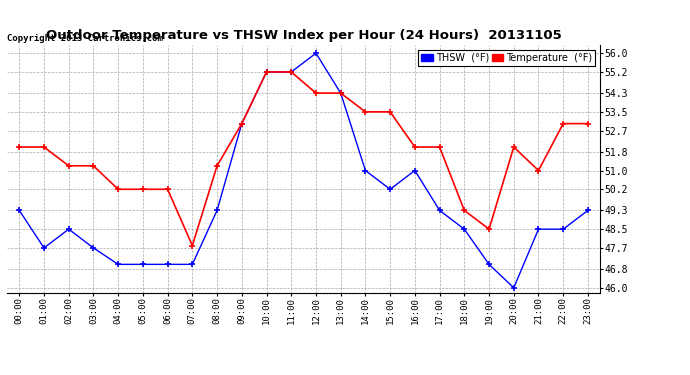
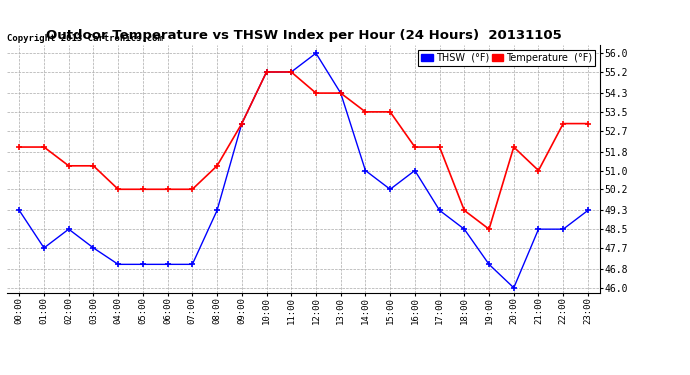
Temperature (°F)/07:00: 47.8 -> 50.2
